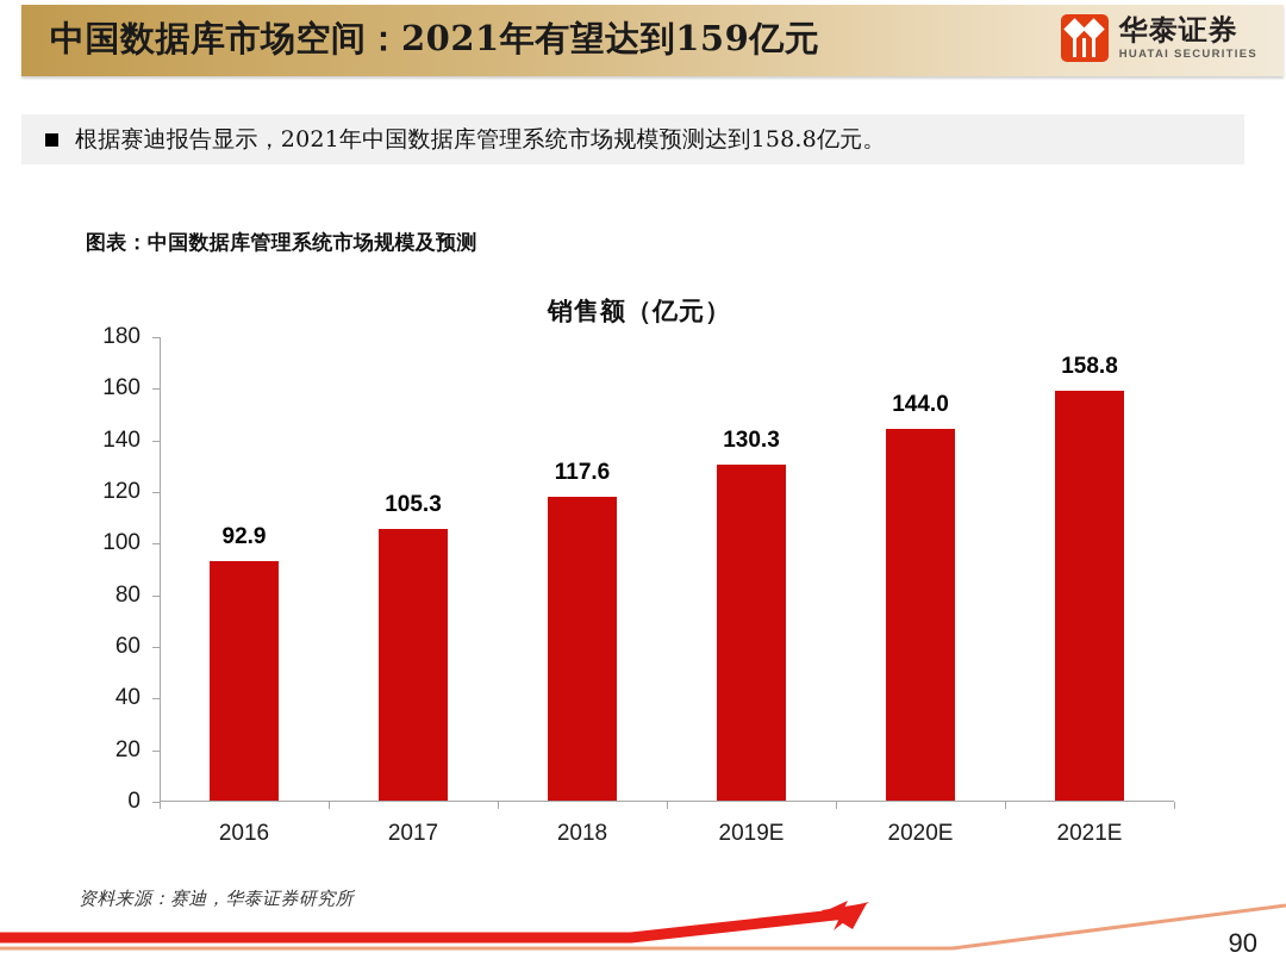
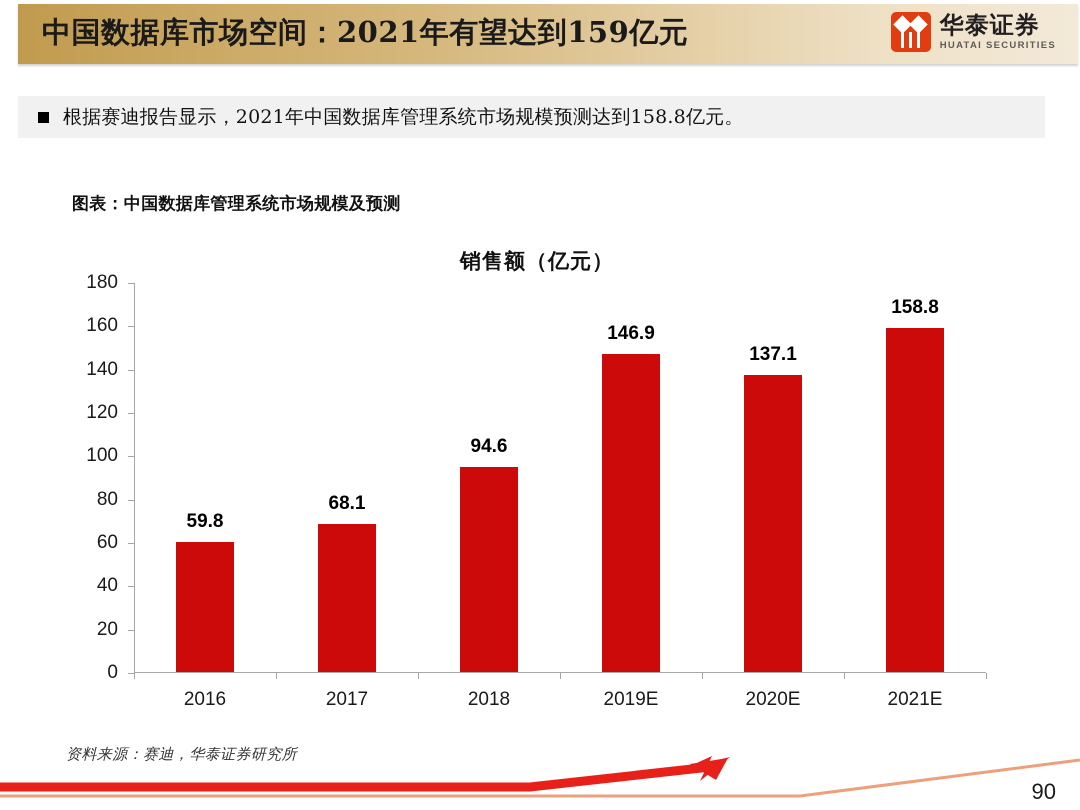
2016: 92.9 -> 59.8
2017: 105.3 -> 68.1
2018: 117.6 -> 94.6
2019E: 130.3 -> 146.9
2020E: 144.0 -> 137.1
